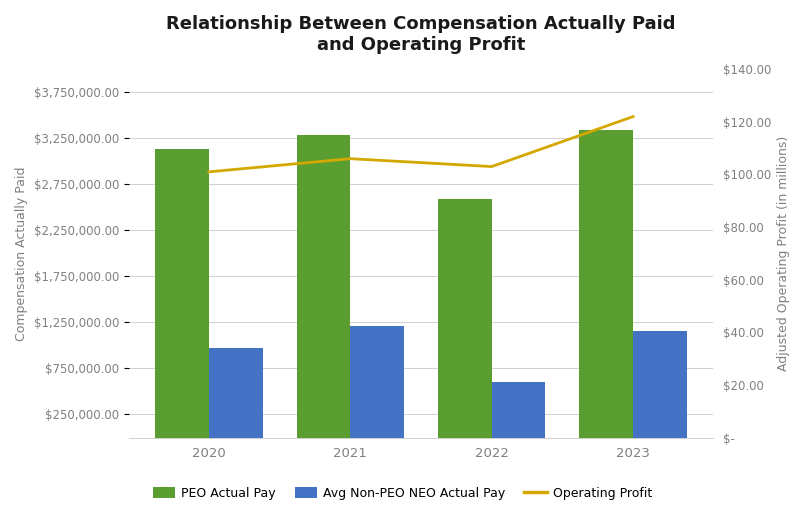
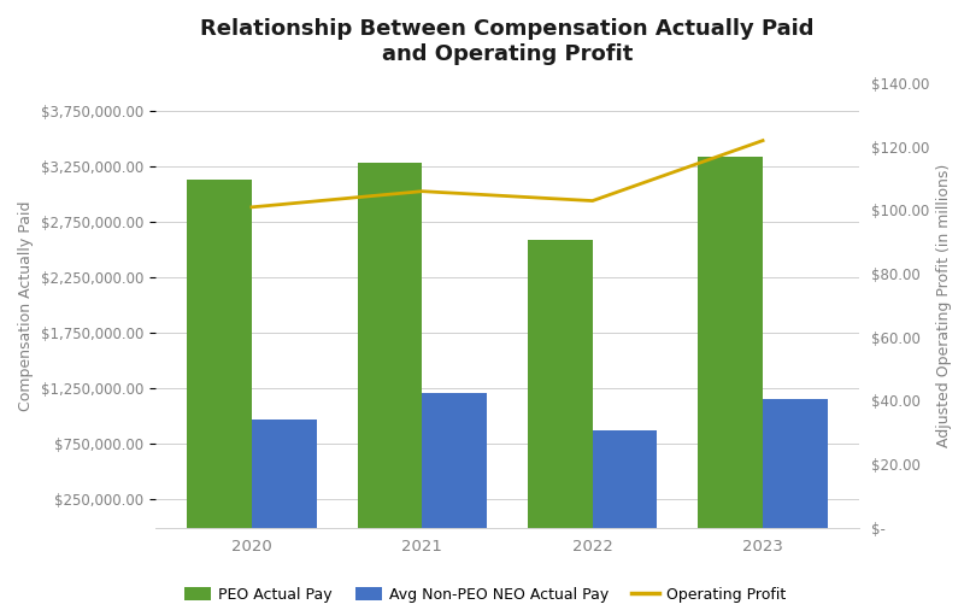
Avg Non-PEO NEO Actual Pay/2022: $600,000 -> $870,000
